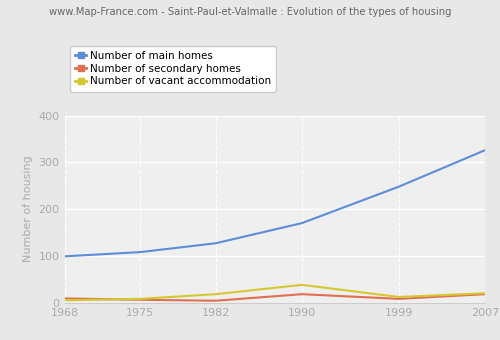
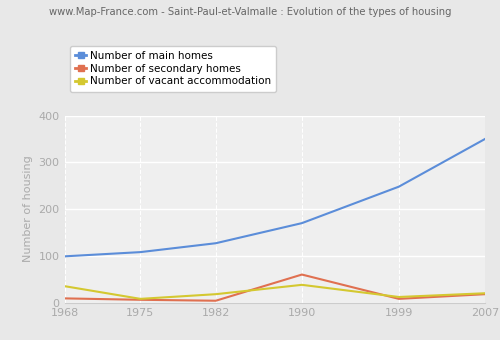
Number of vacant accommodation/1968: 5 -> 35
Number of secondary homes/1990: 18 -> 60
Number of main homes/2007: 326 -> 350
